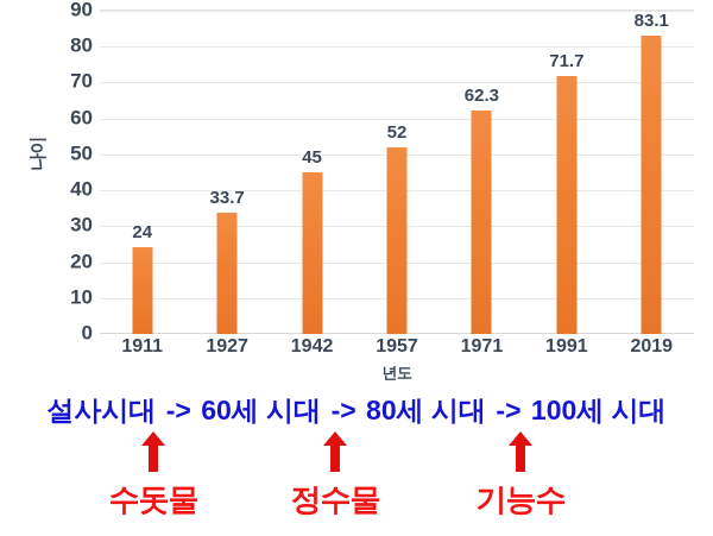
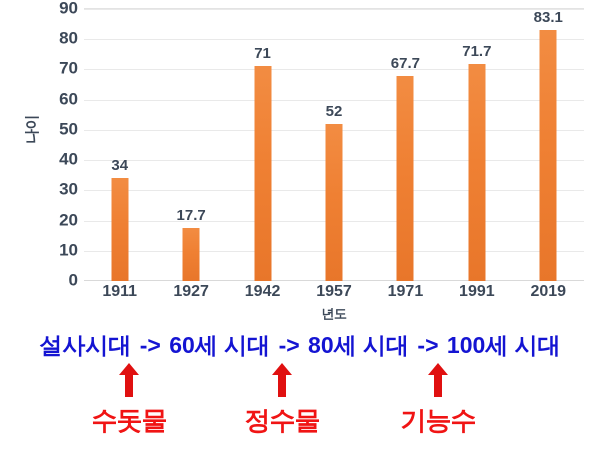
1911: 24 -> 34
1927: 33.7 -> 17.7
1942: 45 -> 71
1971: 62.3 -> 67.7
